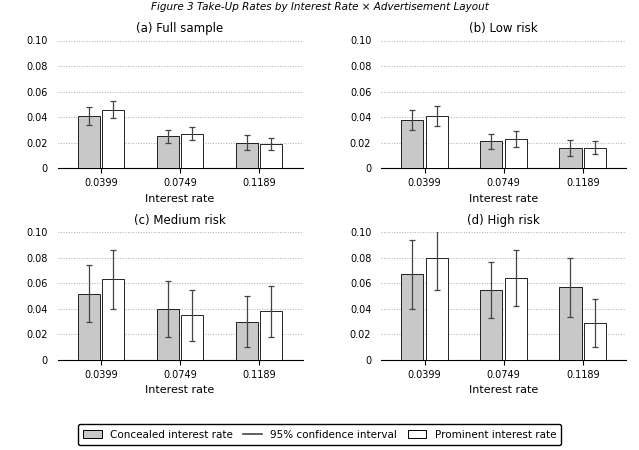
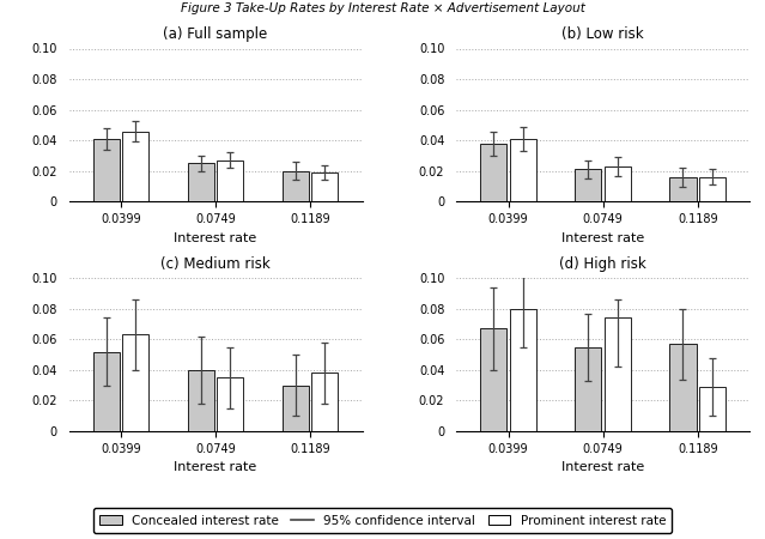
(d) High risk/Prominent interest rate/0.0749: 0.064 -> 0.074
